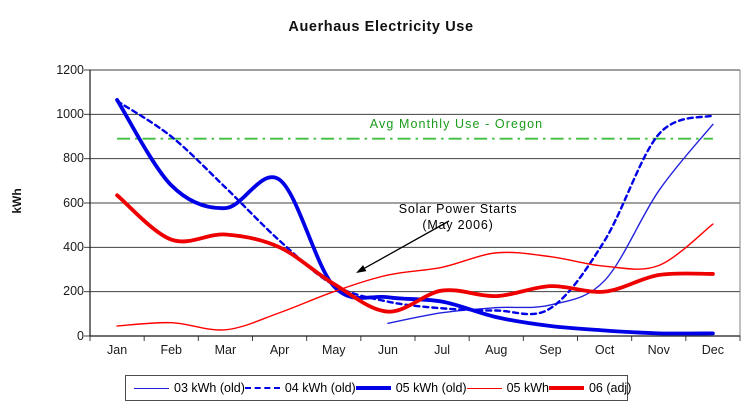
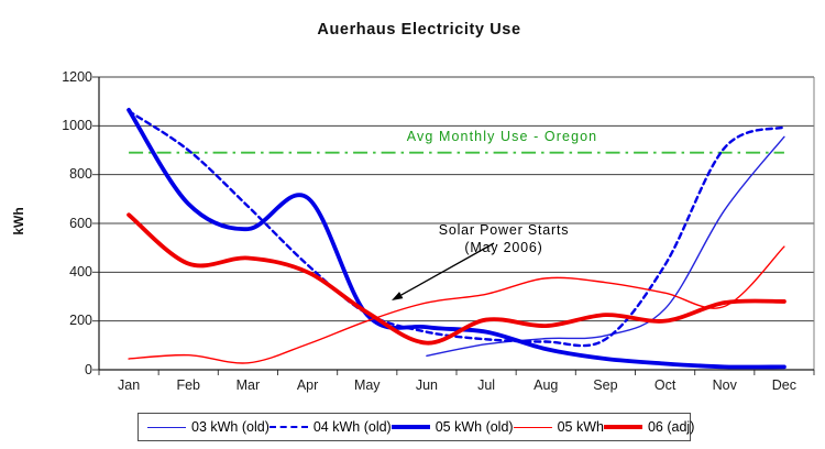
05 kWh/Nov: 320 -> 260
